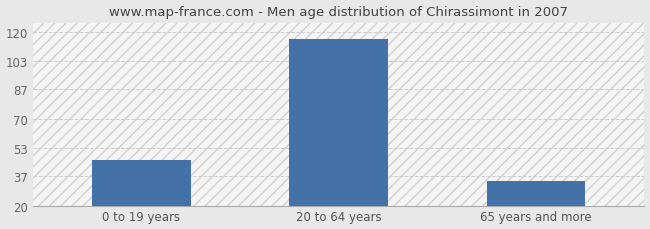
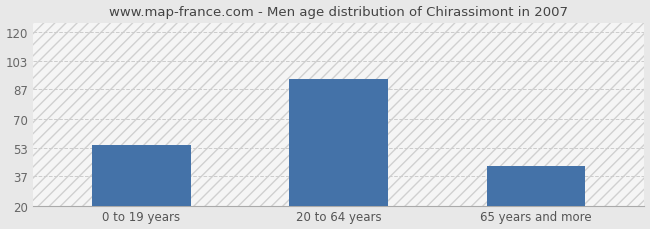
0 to 19 years: 46 -> 55
20 to 64 years: 116 -> 93
65 years and more: 34 -> 43
